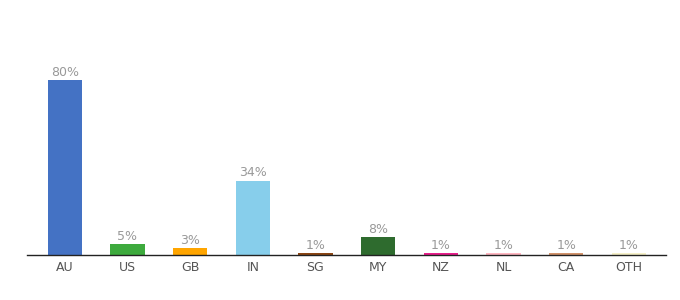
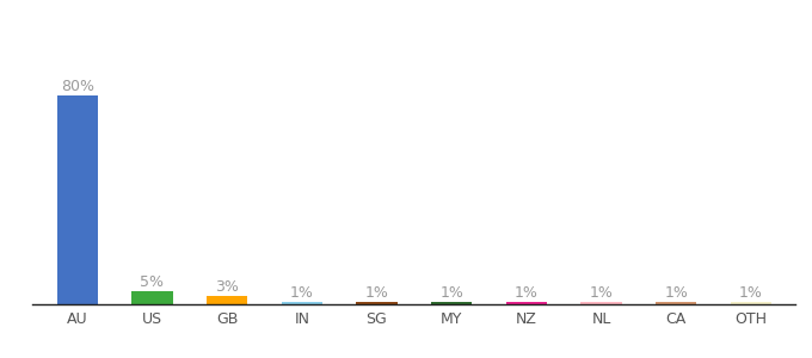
IN: 34% -> 1%
MY: 8% -> 1%
